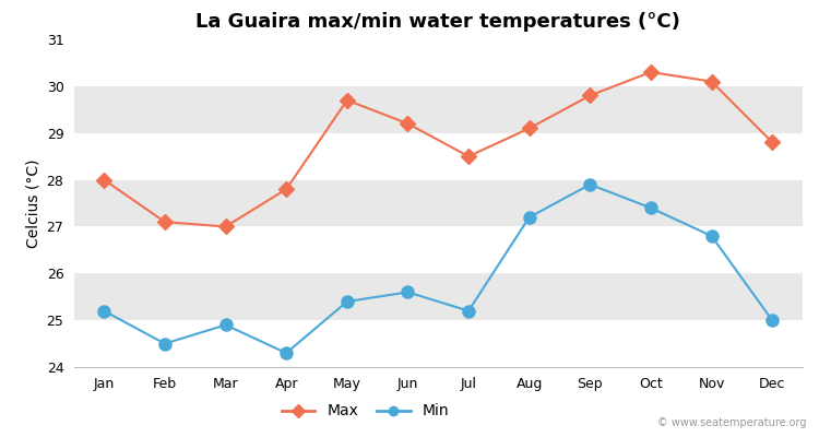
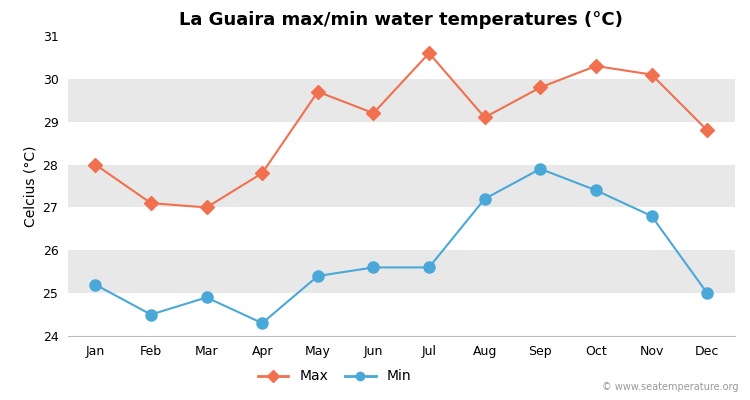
Max/Jul: 28.5 -> 30.6
Min/Jul: 25.2 -> 25.6
